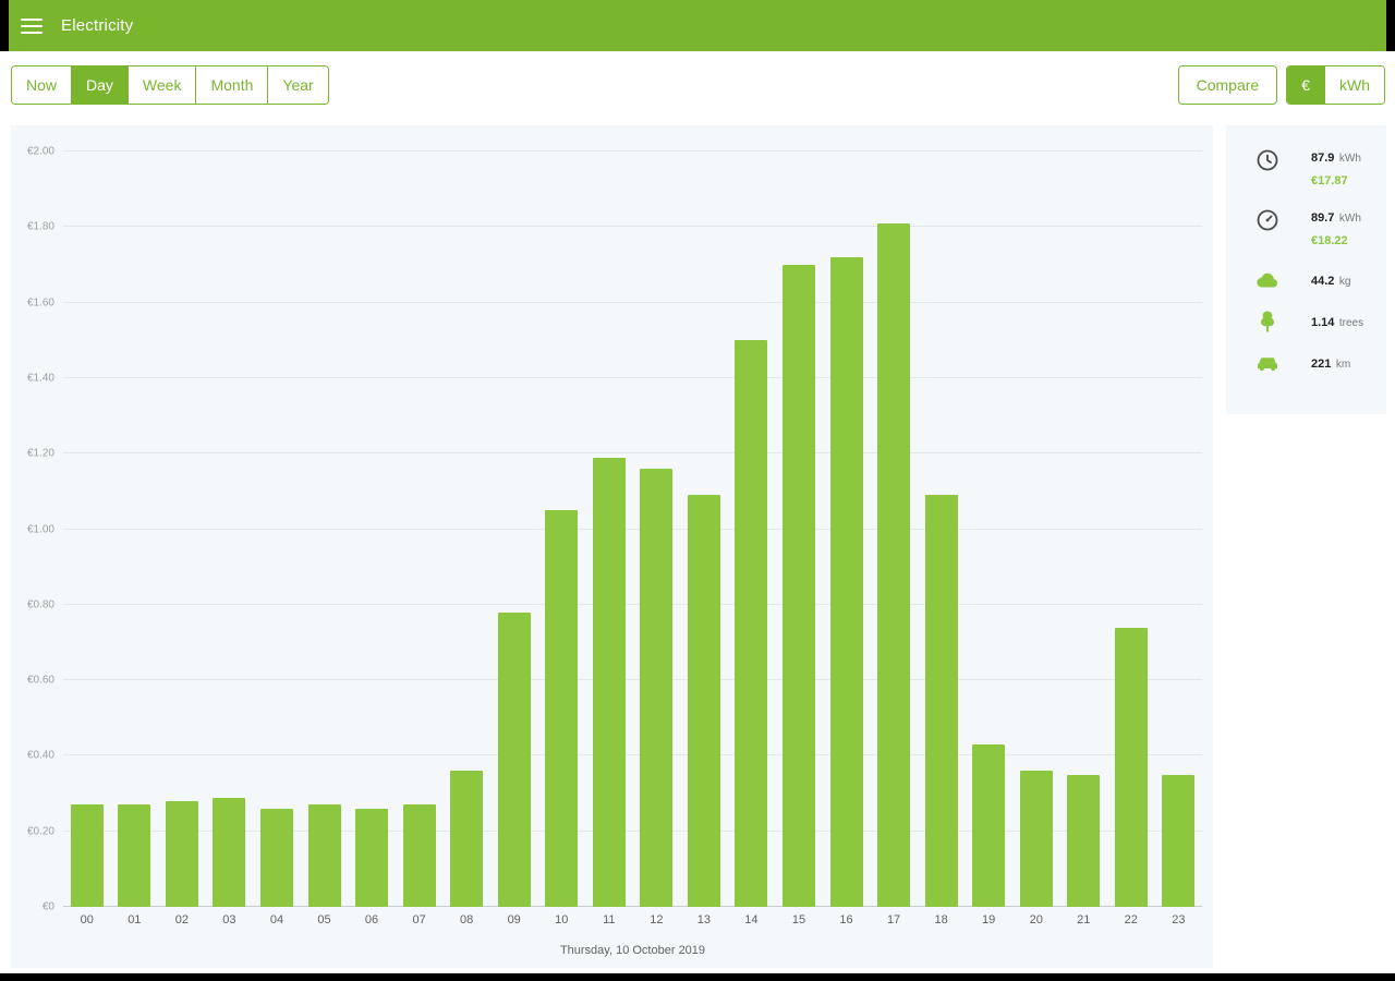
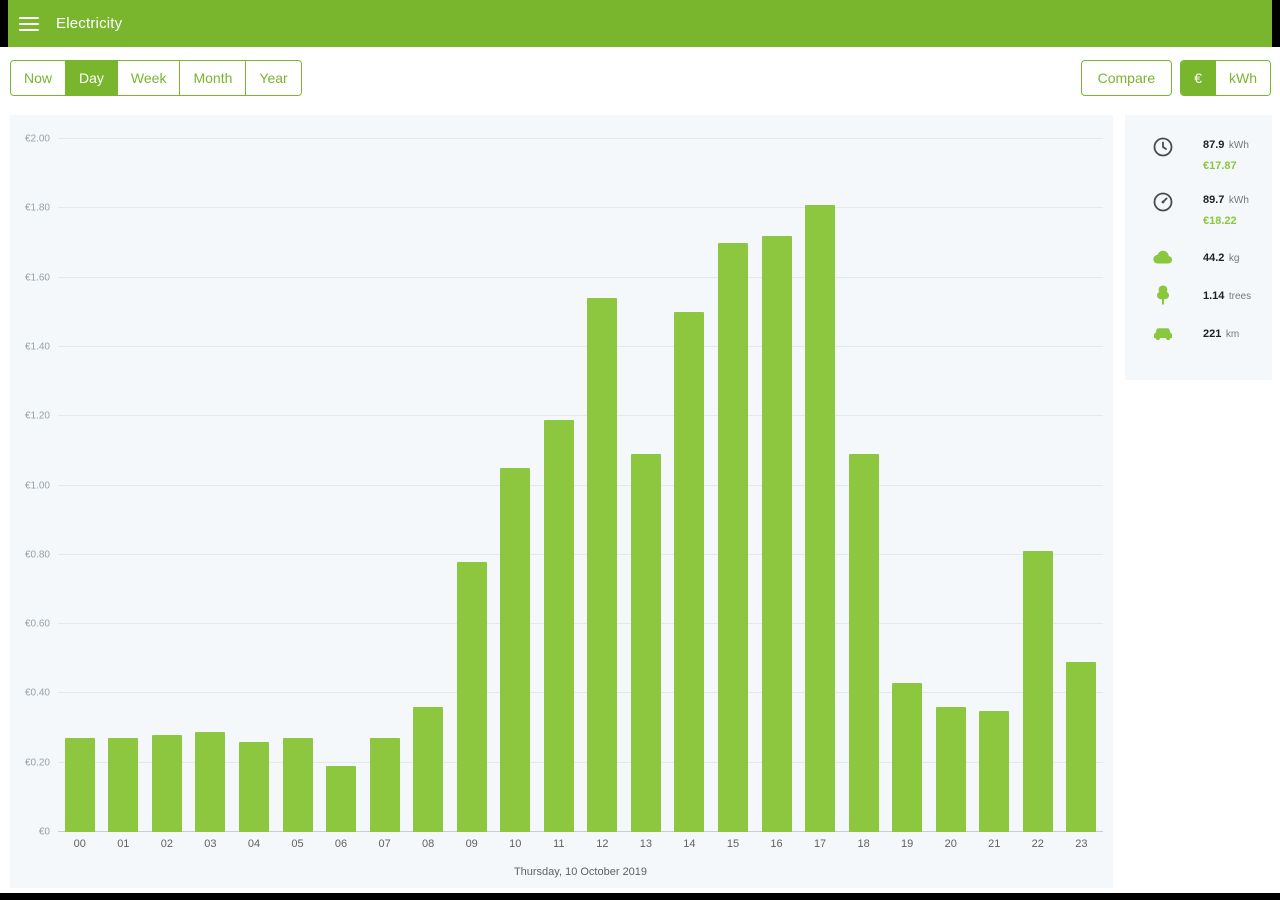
06: €0.26 -> €0.19
12: €1.16 -> €1.54
22: €0.74 -> €0.81
23: €0.35 -> €0.49
